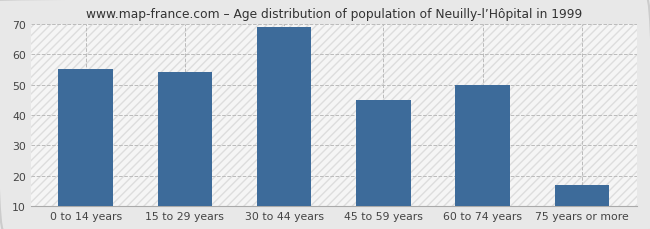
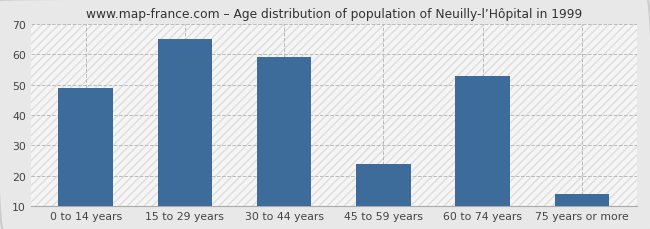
0 to 14 years: 55 -> 49
15 to 29 years: 54 -> 65
30 to 44 years: 69 -> 59
45 to 59 years: 45 -> 24
60 to 74 years: 50 -> 53
75 years or more: 17 -> 14
